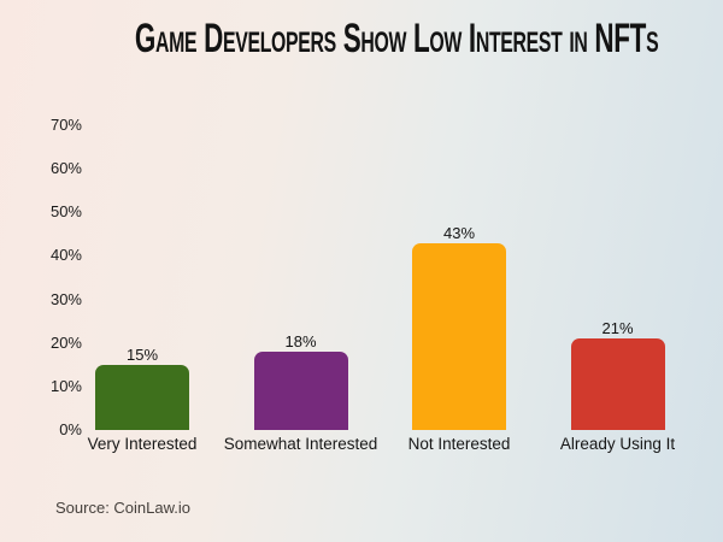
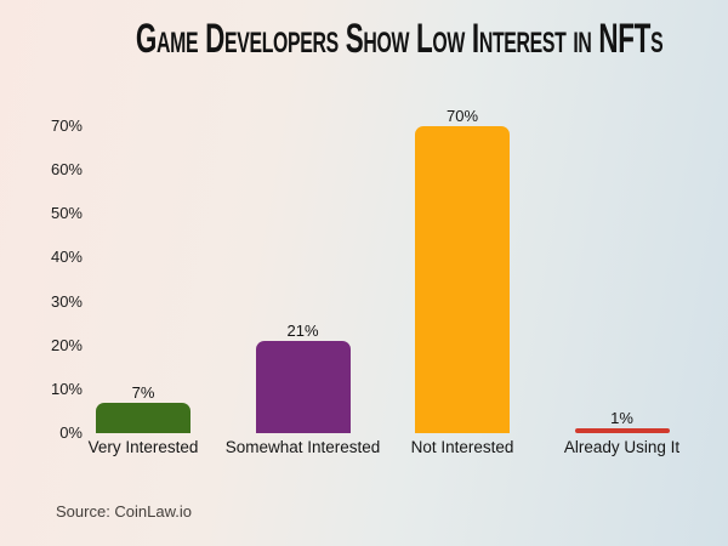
Very Interested: 15% -> 7%
Somewhat Interested: 18% -> 21%
Not Interested: 43% -> 70%
Already Using It: 21% -> 1%
